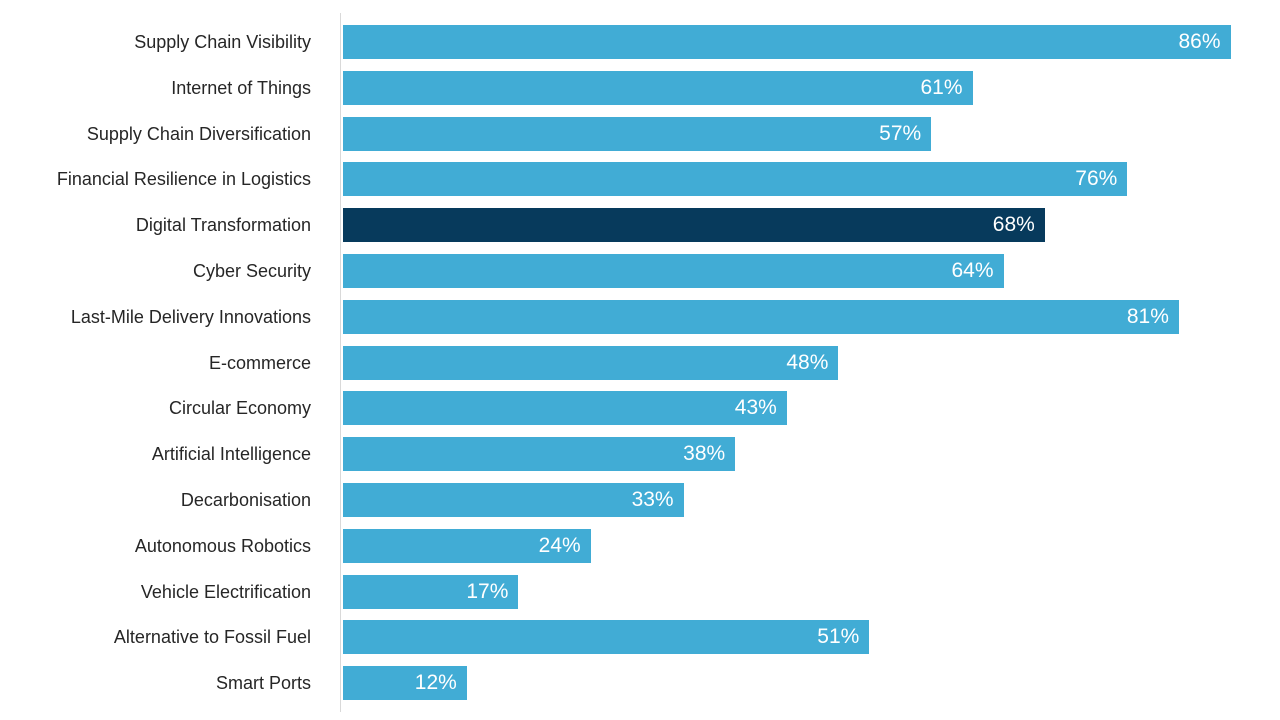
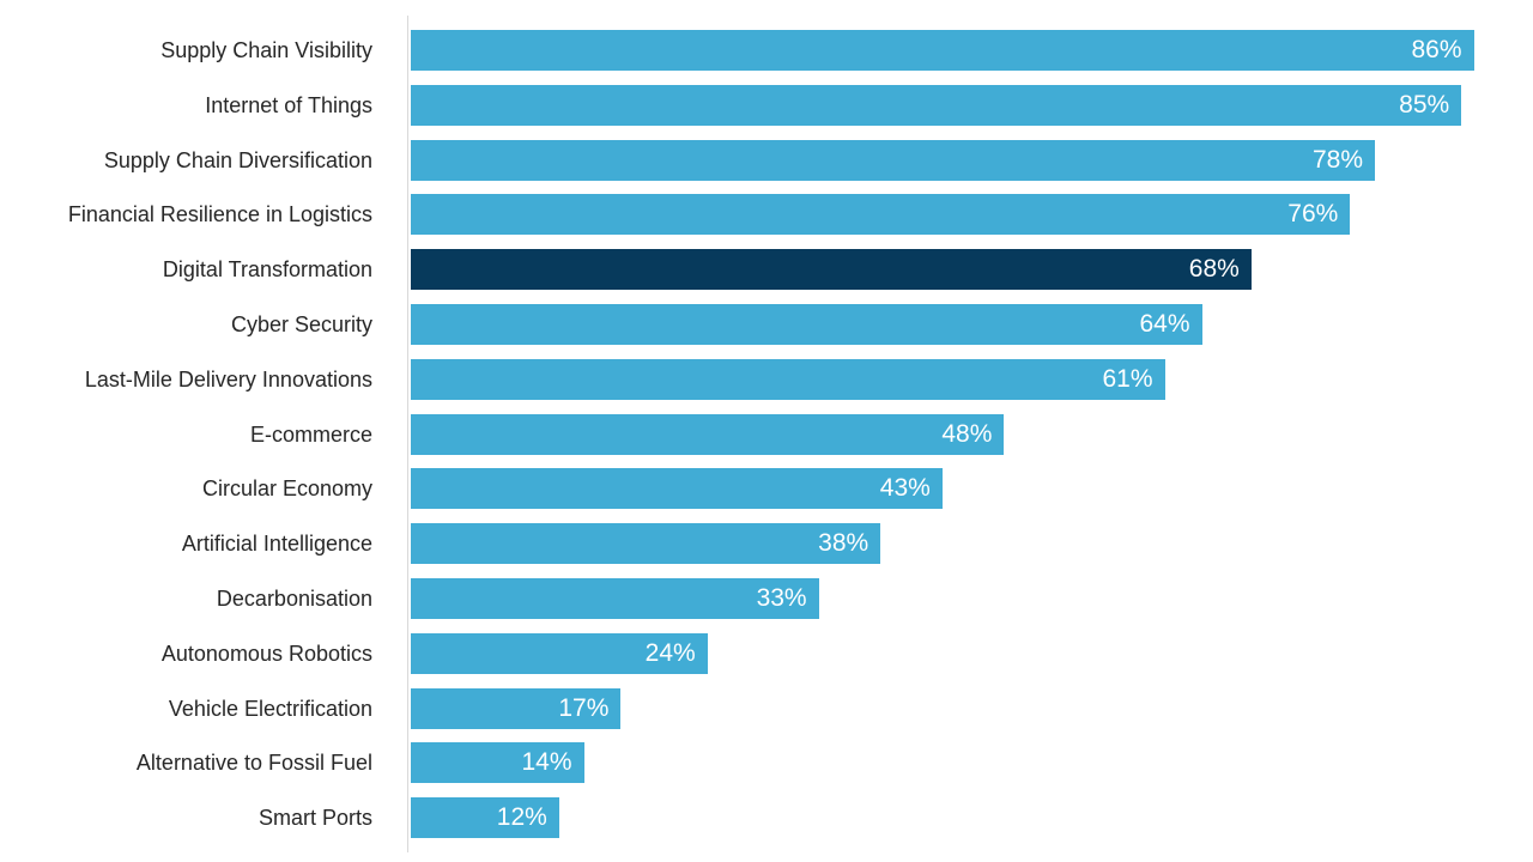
Internet of Things: 61% -> 85%
Supply Chain Diversification: 57% -> 78%
Last-Mile Delivery Innovations: 81% -> 61%
Alternative to Fossil Fuel: 51% -> 14%
